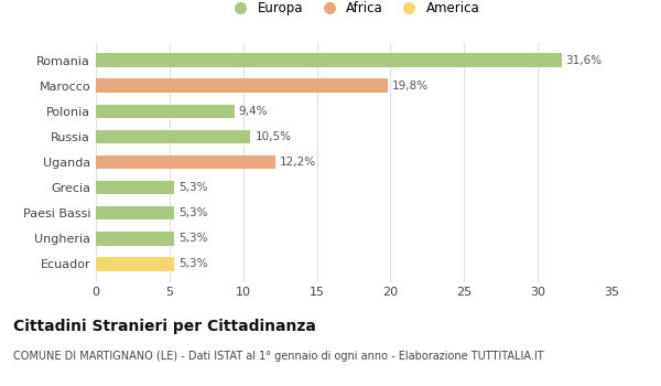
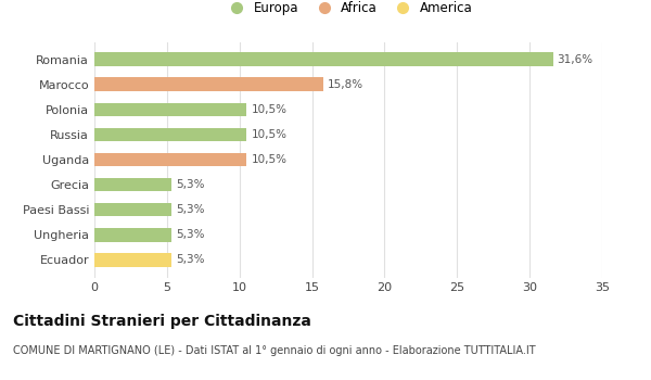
Marocco: 19,8% -> 15,8%
Polonia: 9,4% -> 10,5%
Uganda: 12,2% -> 10,5%
